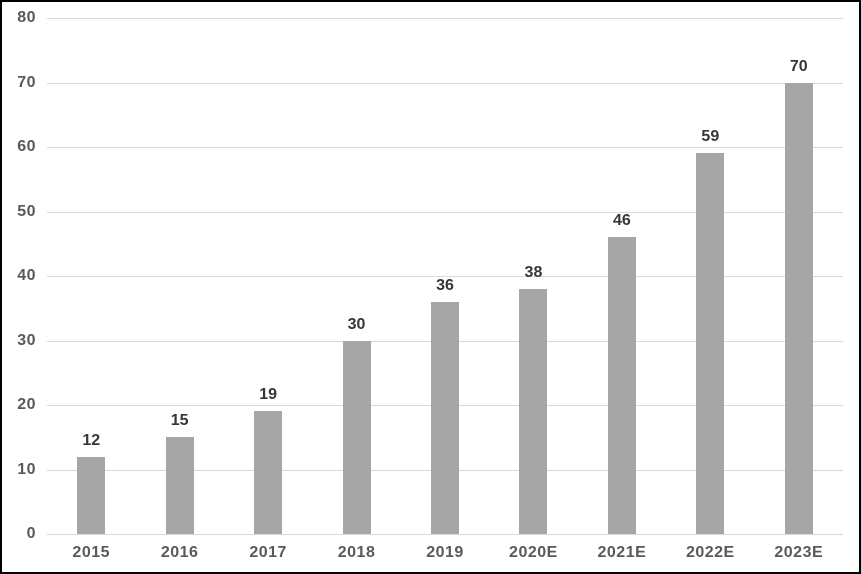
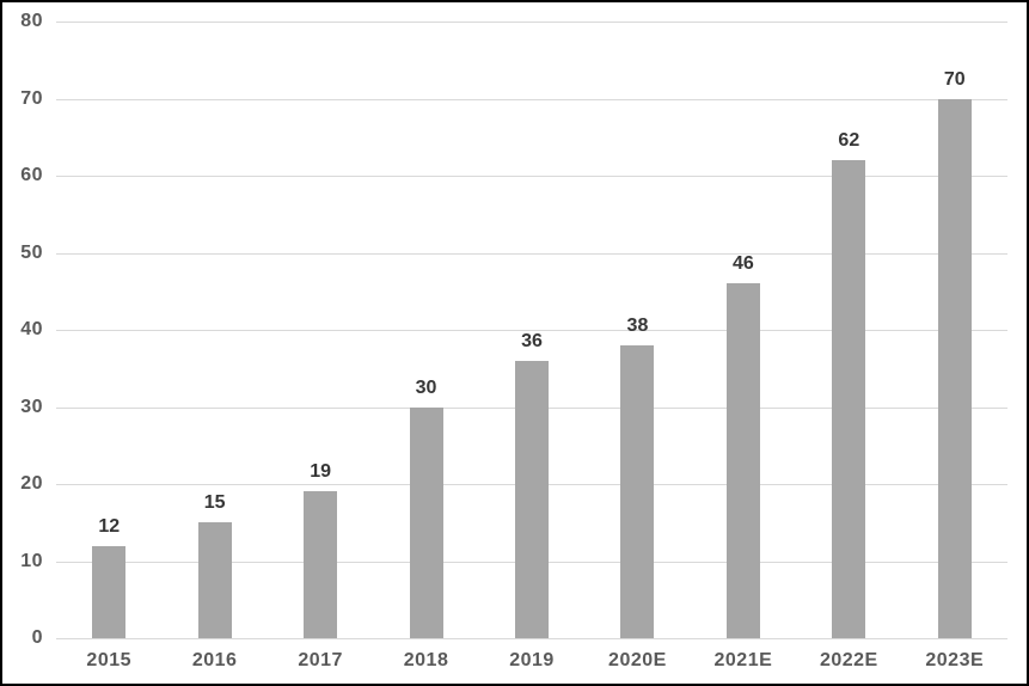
2022E: 59 -> 62
